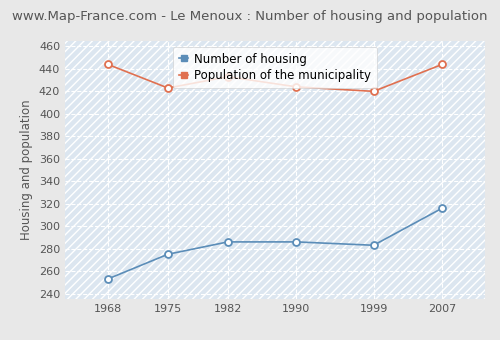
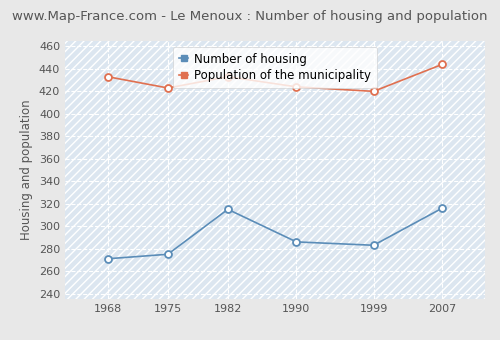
Number of housing/1968: 253 -> 271
Population of the municipality/1968: 444 -> 433
Number of housing/1982: 286 -> 315
